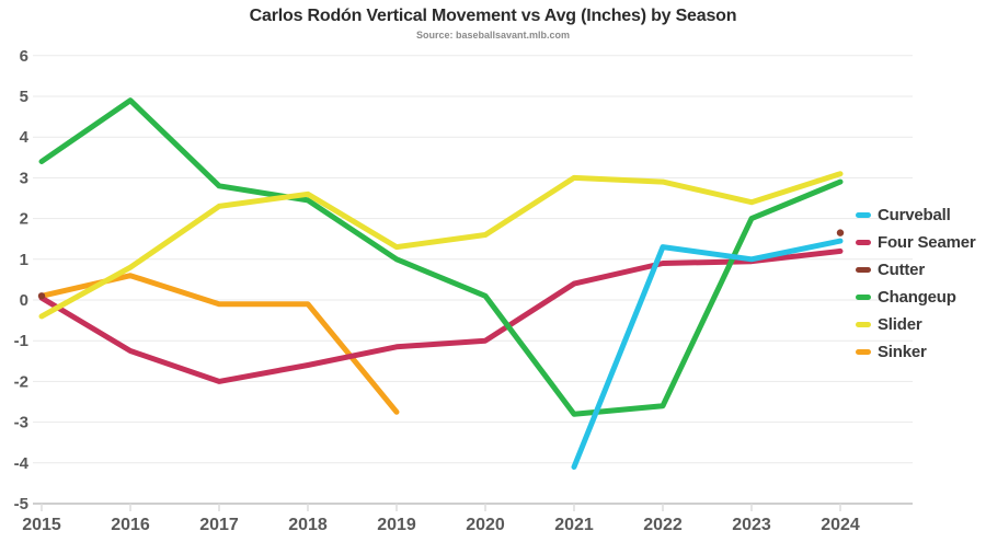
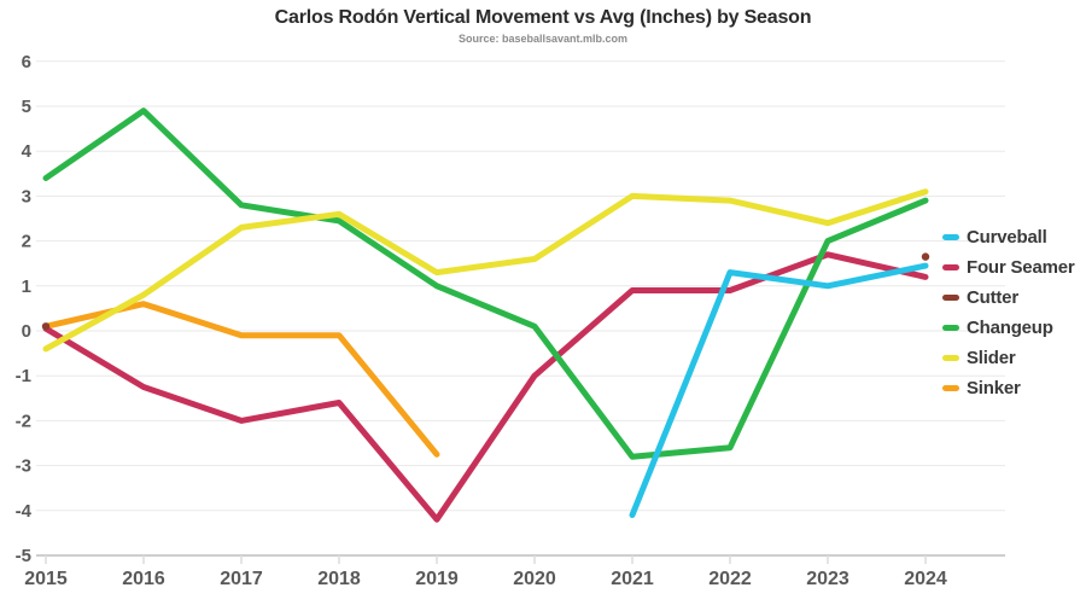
Four Seamer/2019: -1.1 -> -4.2
Four Seamer/2021: 0.4 -> 0.9
Four Seamer/2023: 0.9 -> 1.7
